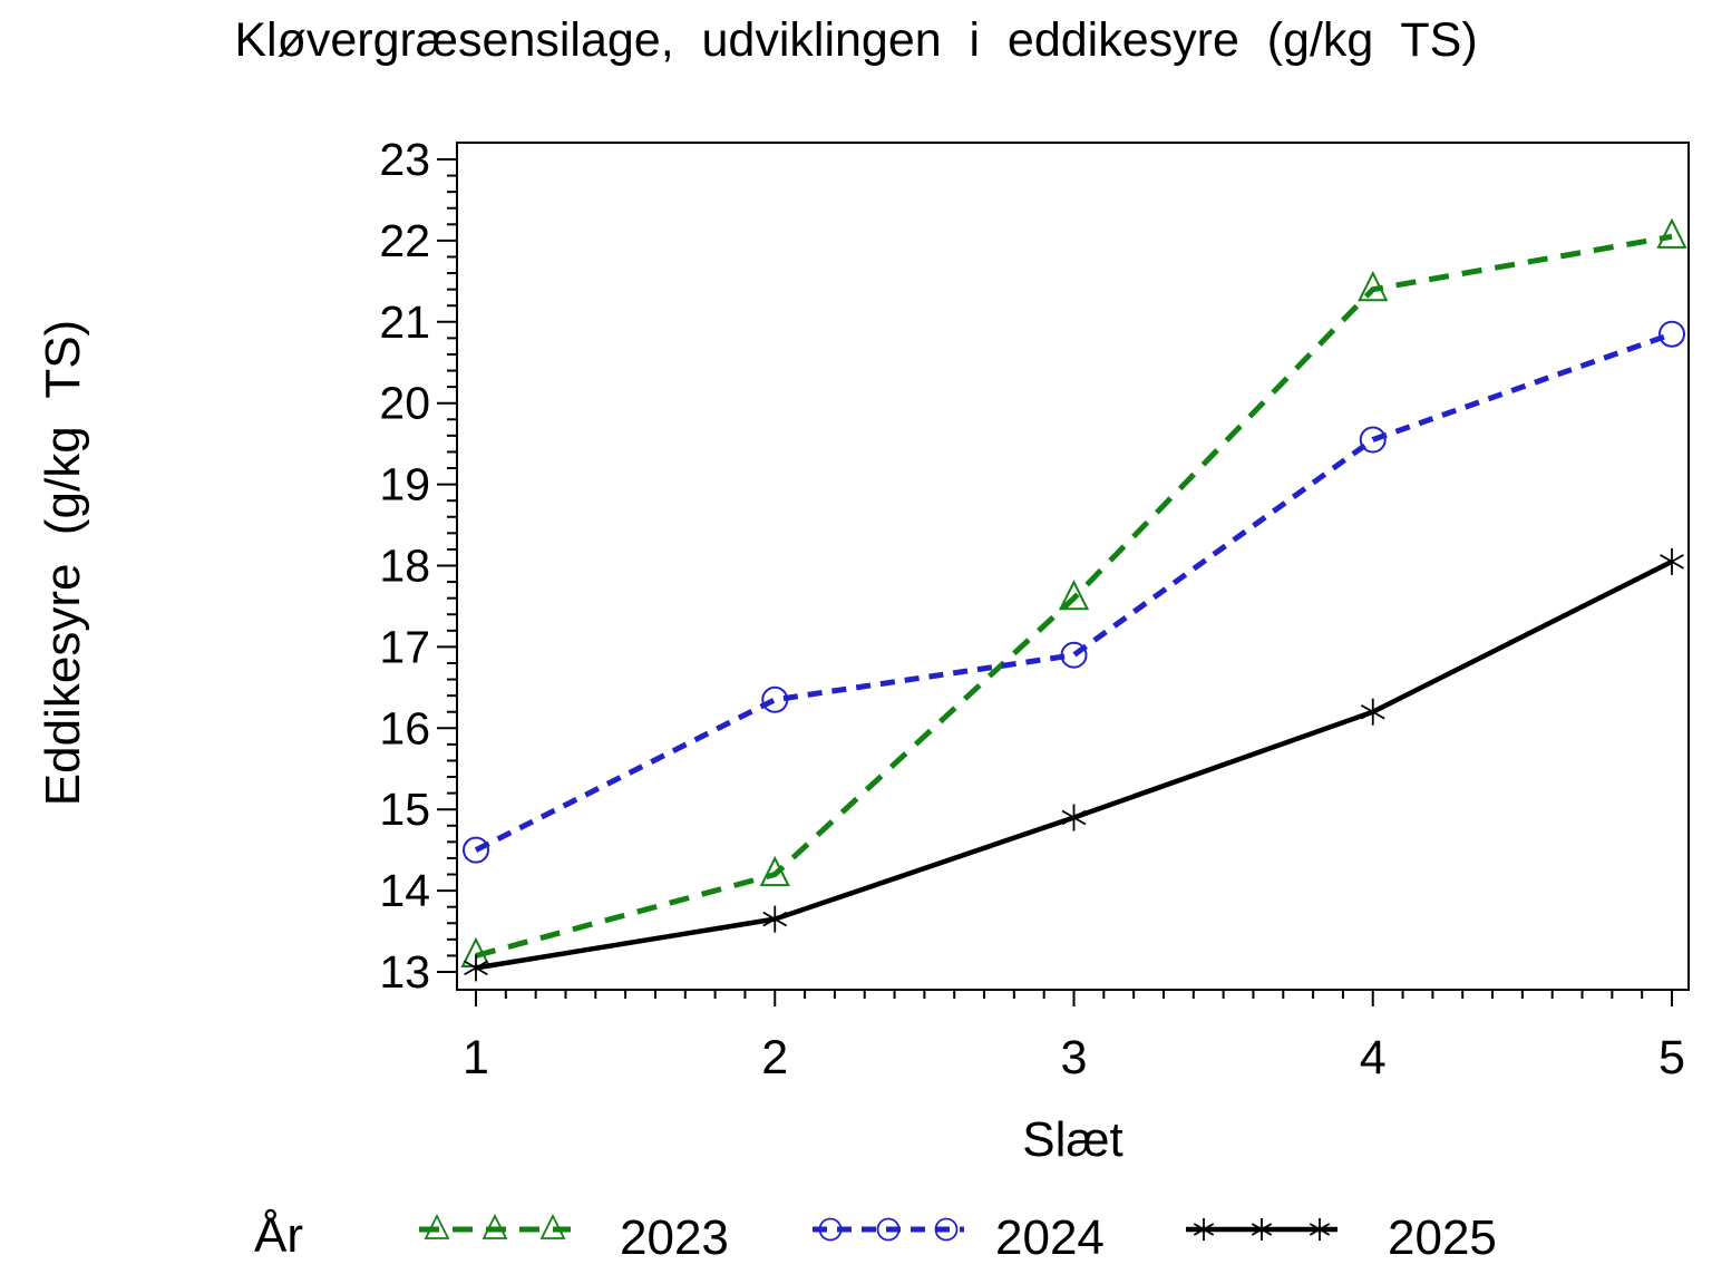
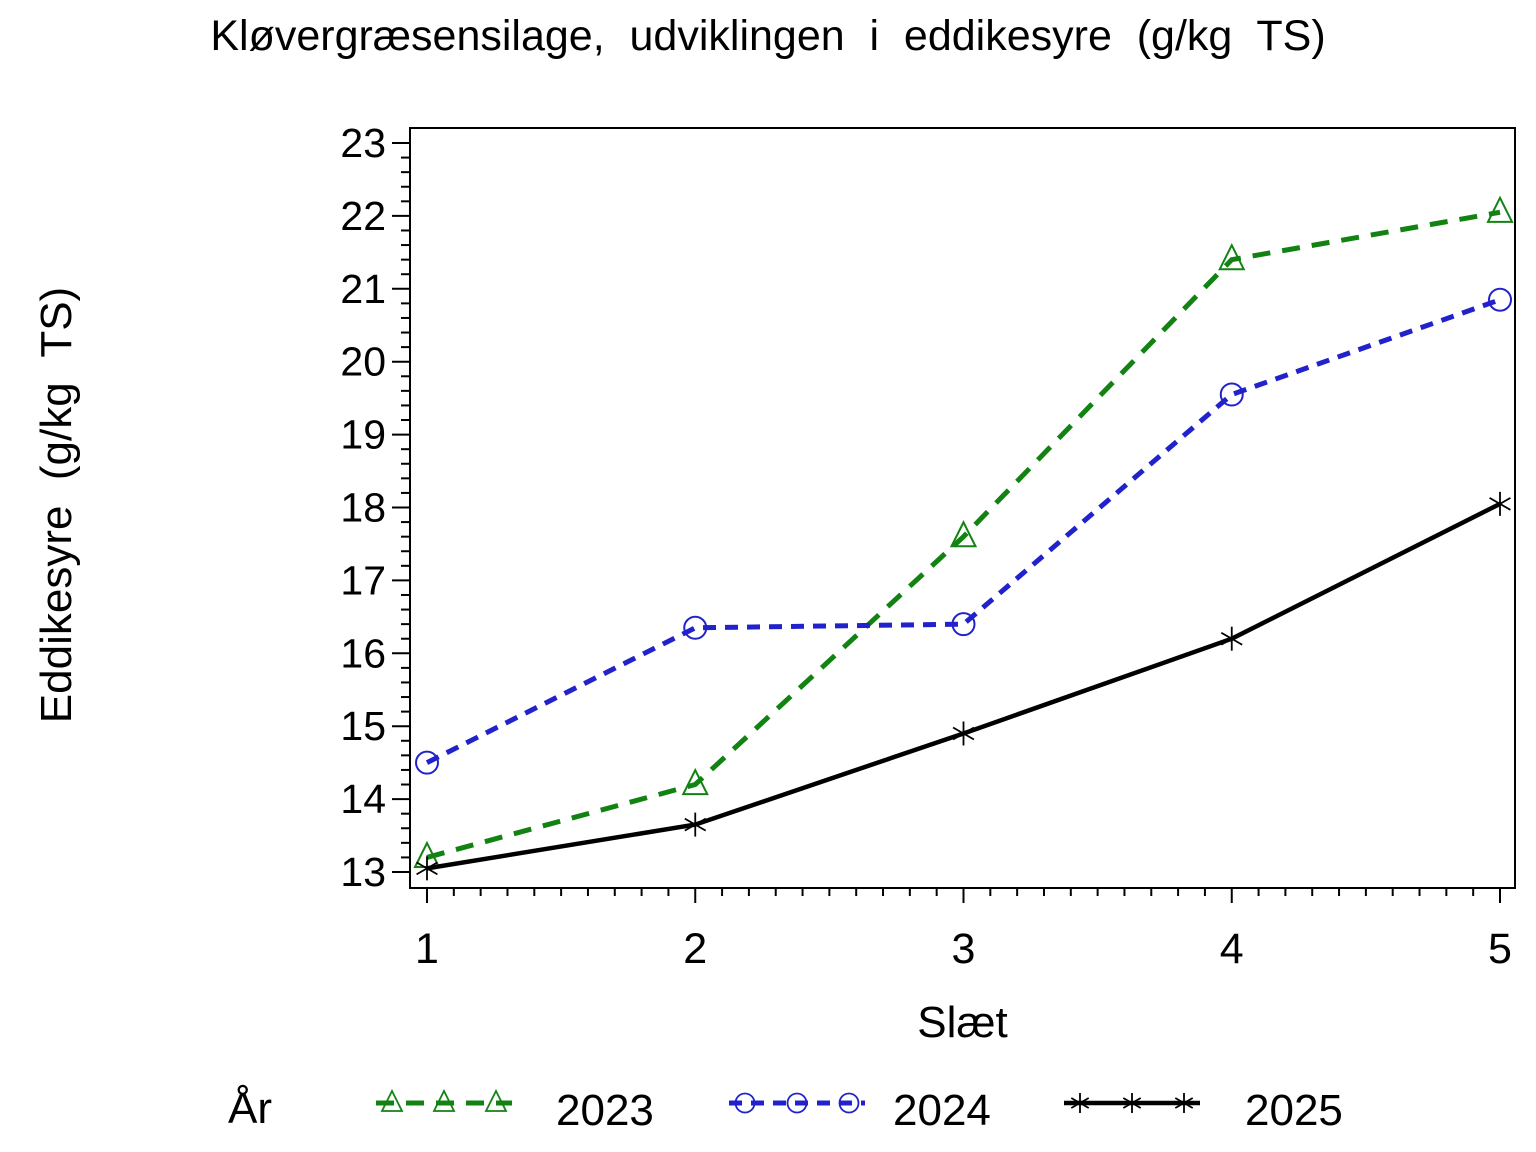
2024/3: 16.9 -> 16.4
